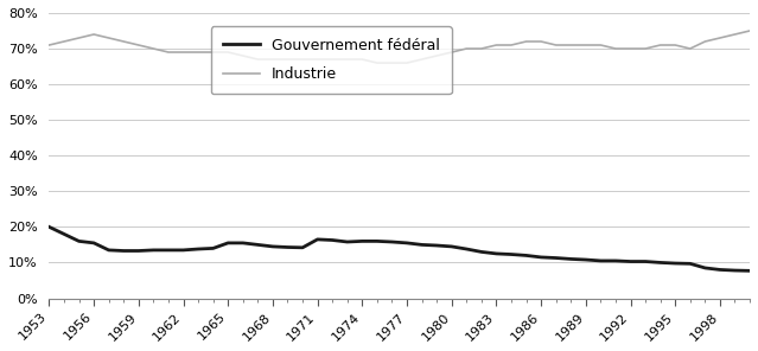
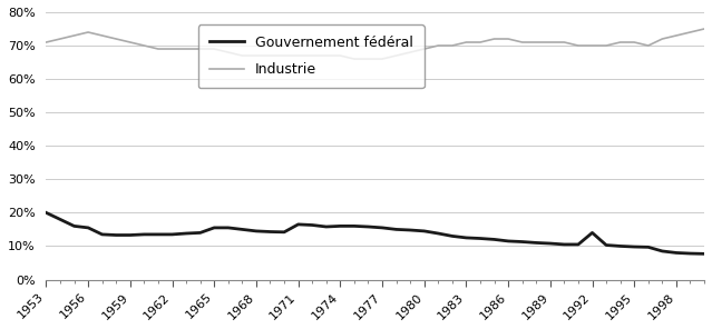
Gouvernement fédéral/1992: 10.3% -> 14.0%
